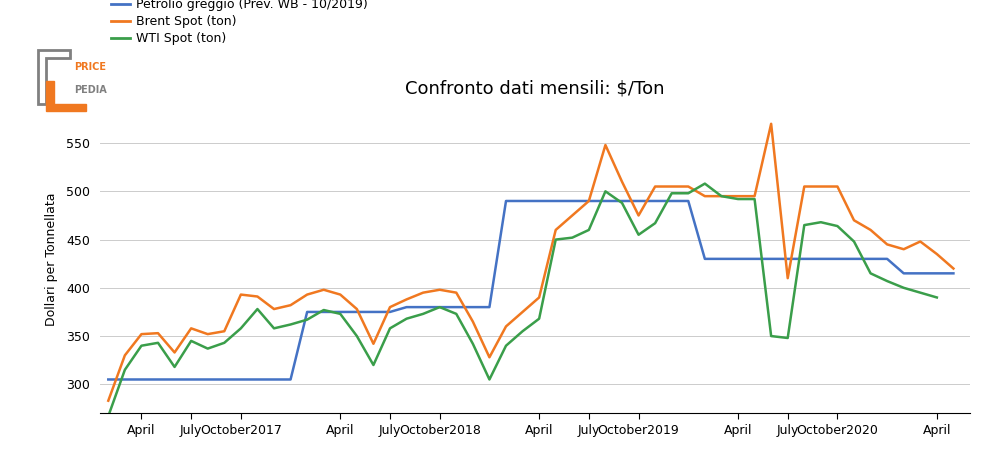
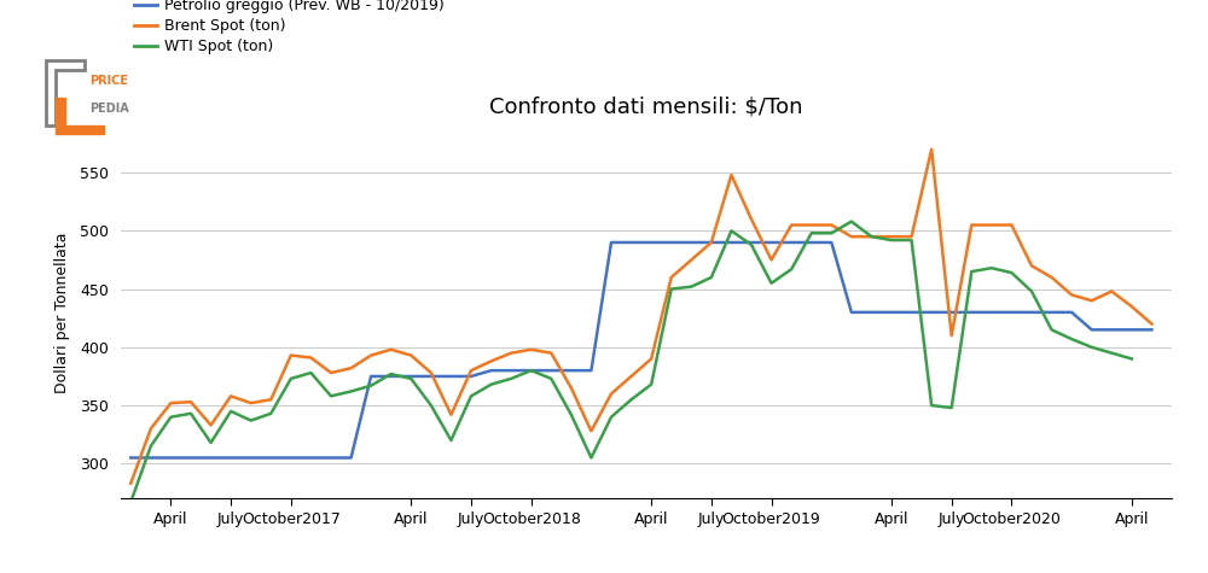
WTI Spot (ton)/October2017: 358 -> 373
